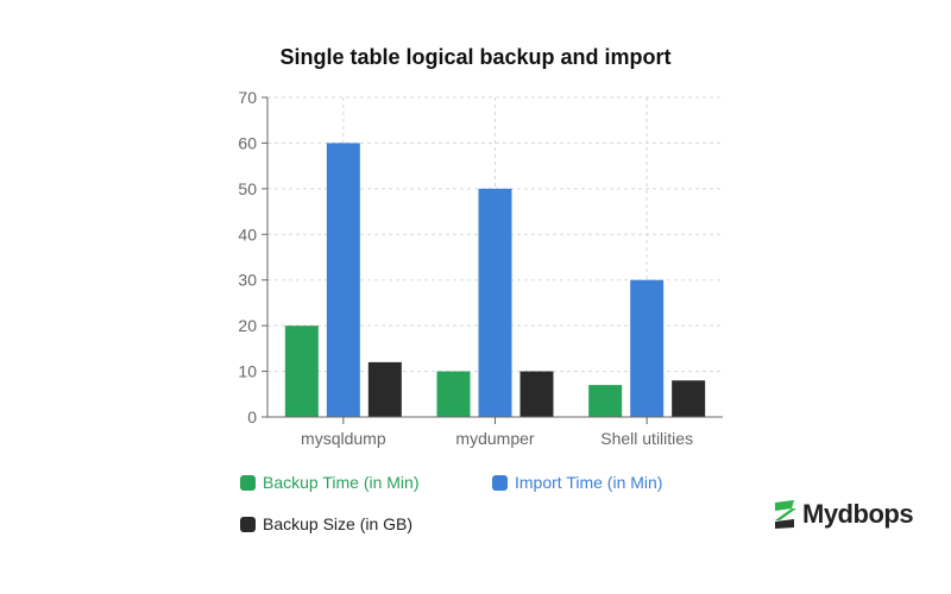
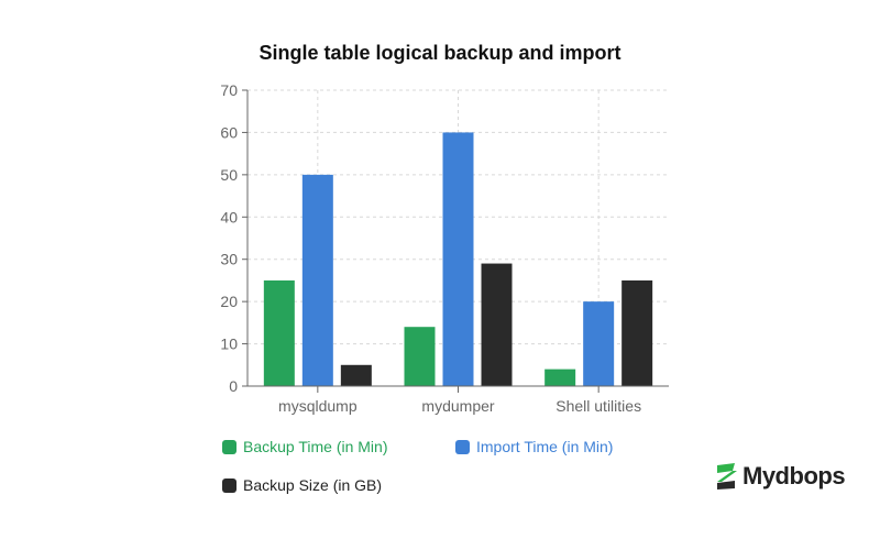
Backup Time (in Min)/mysqldump: 20 -> 25
Import Time (in Min)/mysqldump: 60 -> 50
Backup Size (in GB)/mysqldump: 12 -> 5
Backup Time (in Min)/mydumper: 10 -> 14
Import Time (in Min)/mydumper: 50 -> 60
Backup Size (in GB)/mydumper: 10 -> 29
Backup Time (in Min)/Shell utilities: 7 -> 4
Import Time (in Min)/Shell utilities: 30 -> 20
Backup Size (in GB)/Shell utilities: 8 -> 25
